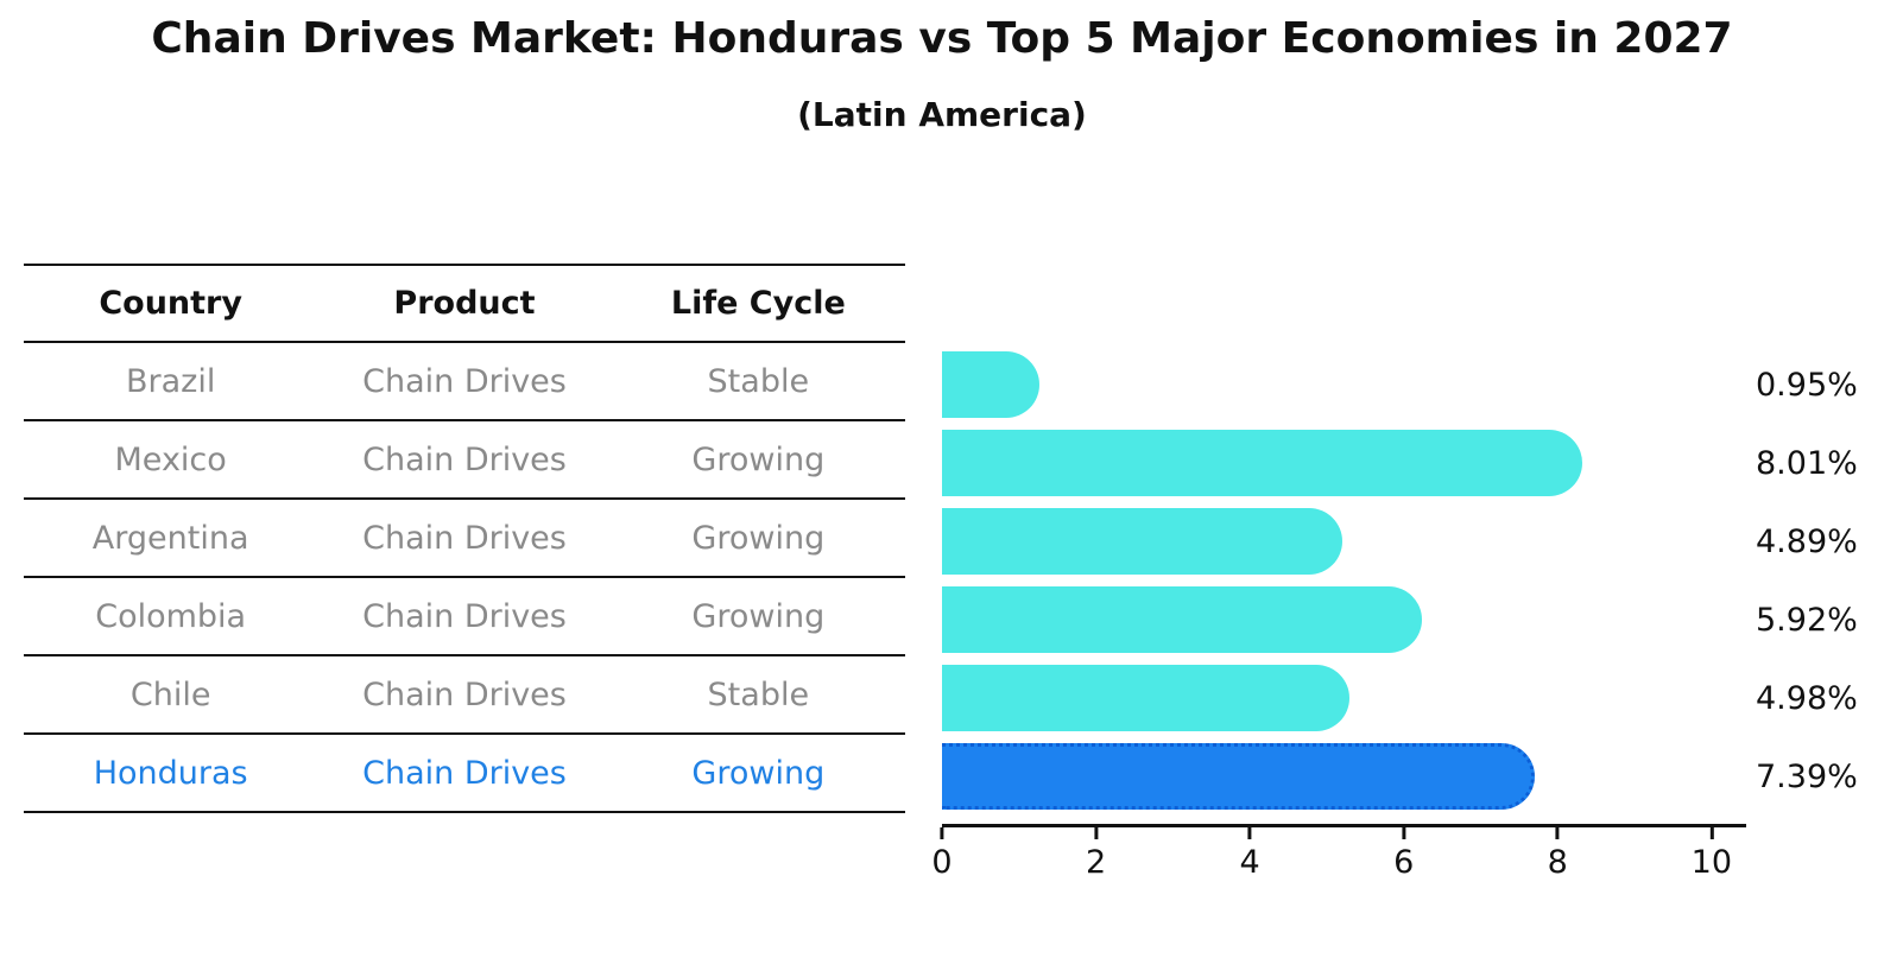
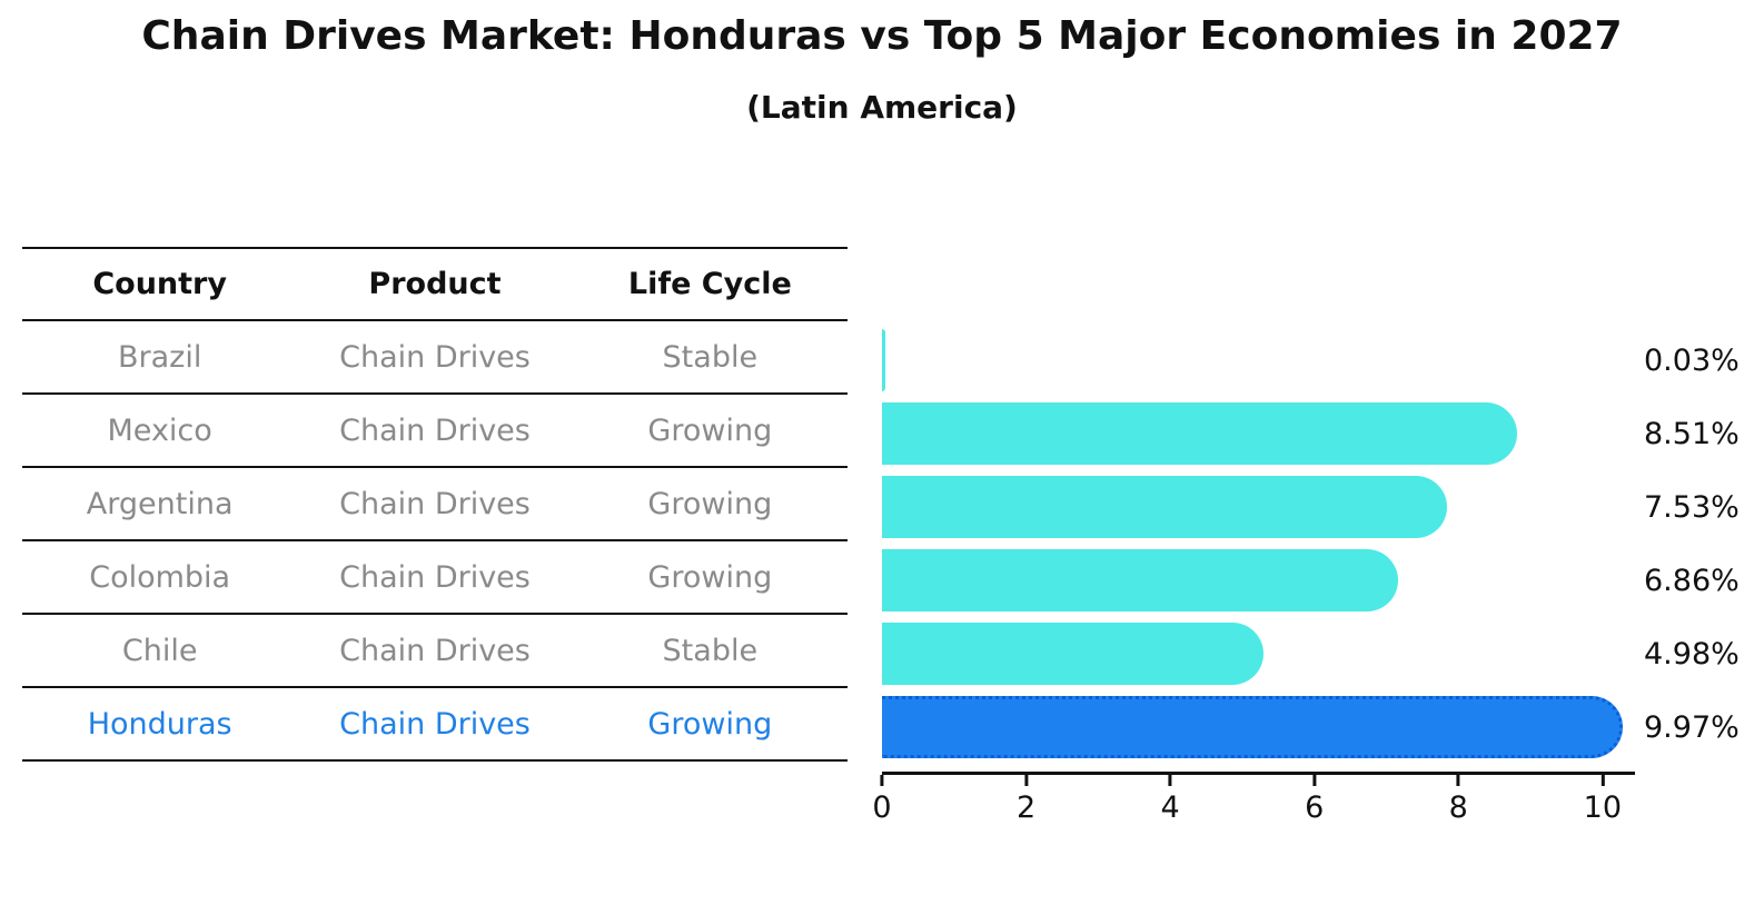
Brazil: 0.95% -> 0.03%
Mexico: 8.01% -> 8.51%
Argentina: 4.89% -> 7.53%
Colombia: 5.92% -> 6.86%
Honduras: 7.39% -> 9.97%
